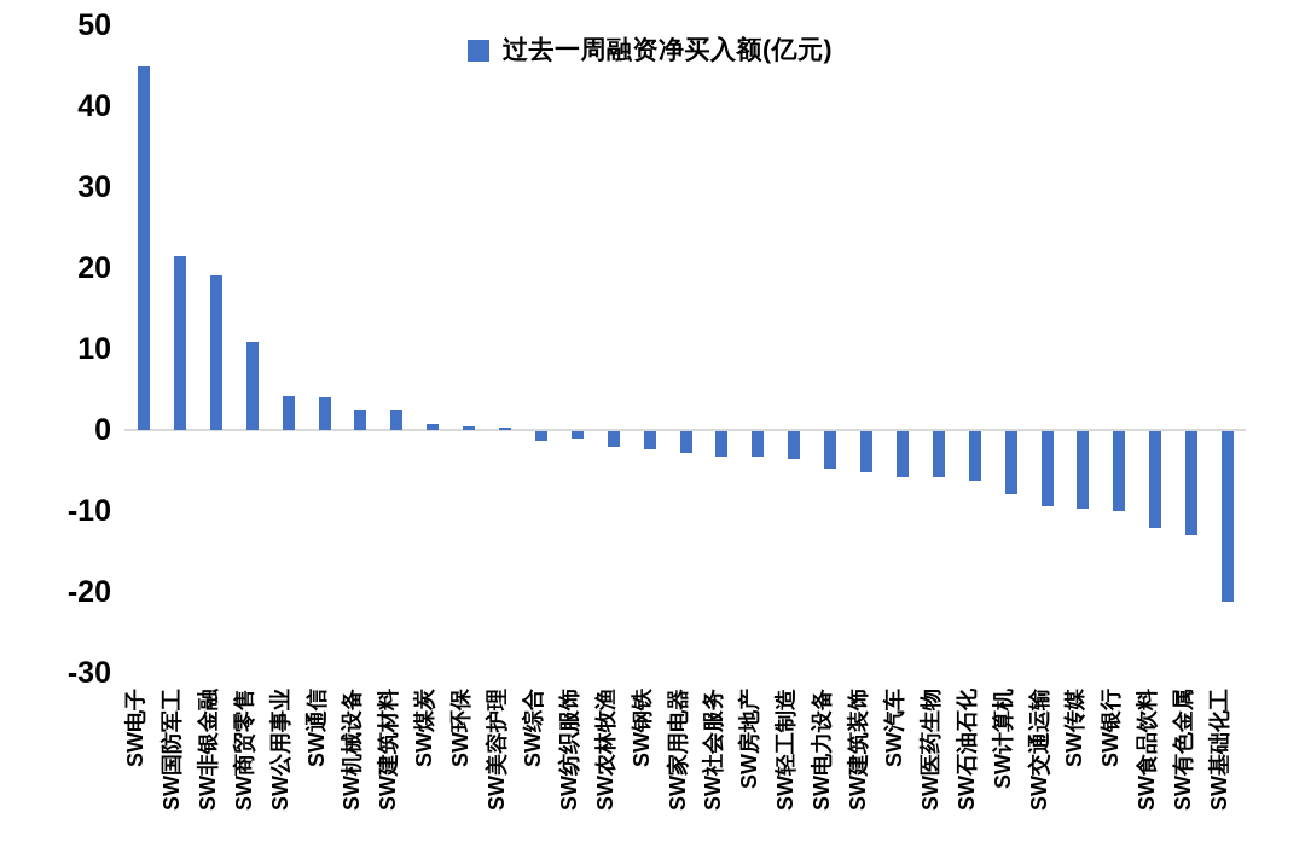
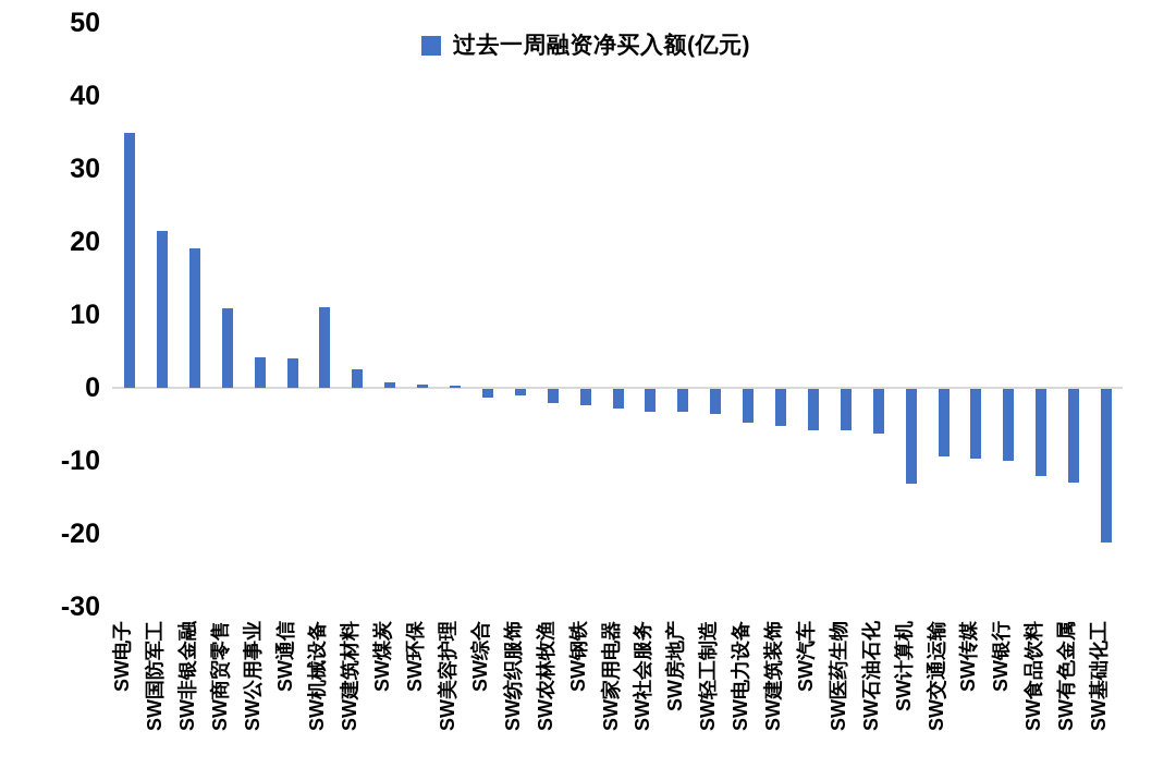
SW电子: 45 -> 35
SW机械设备: 3 -> 11
SW计算机: -8 -> -13
